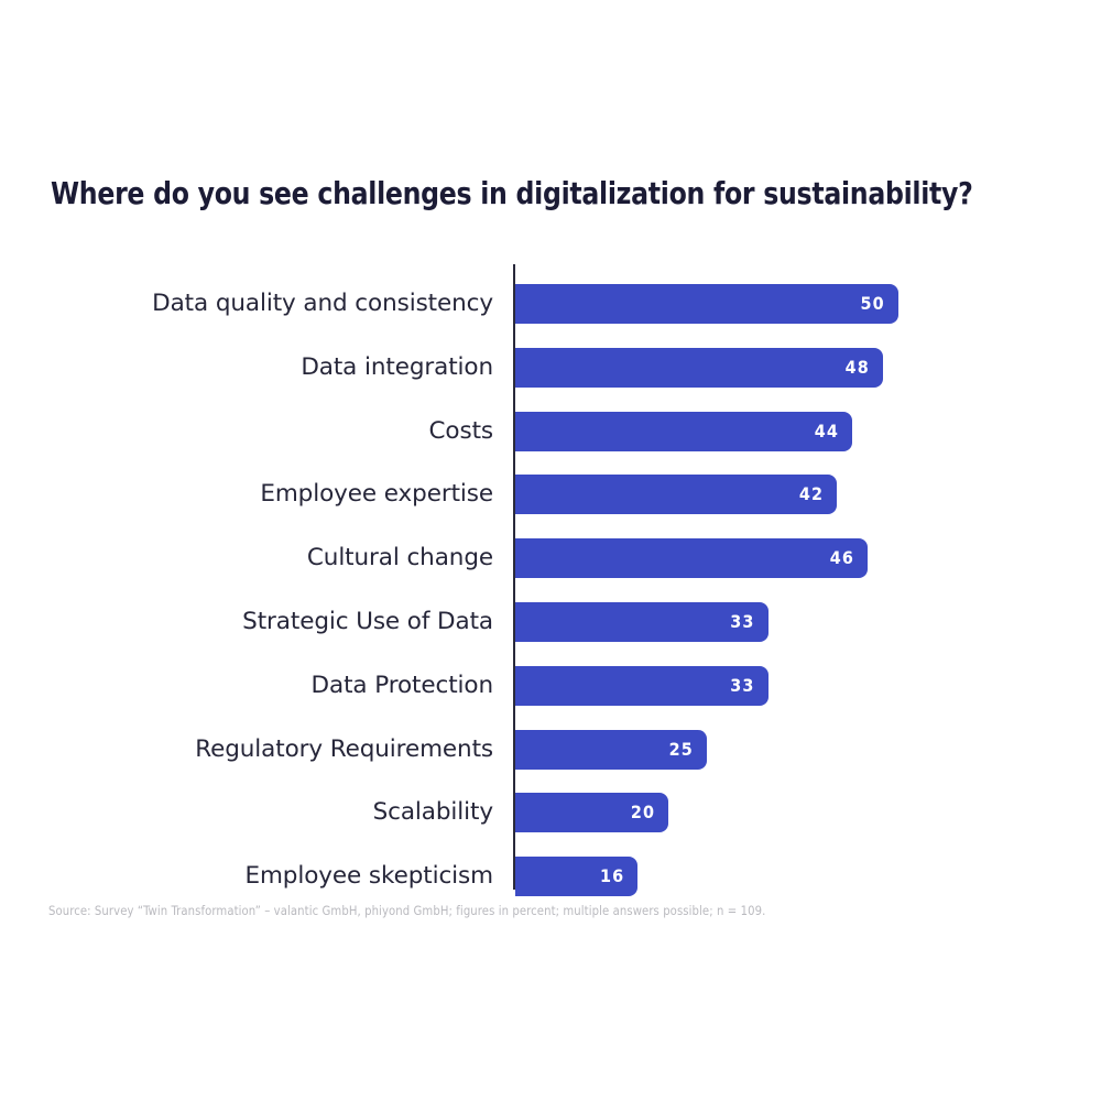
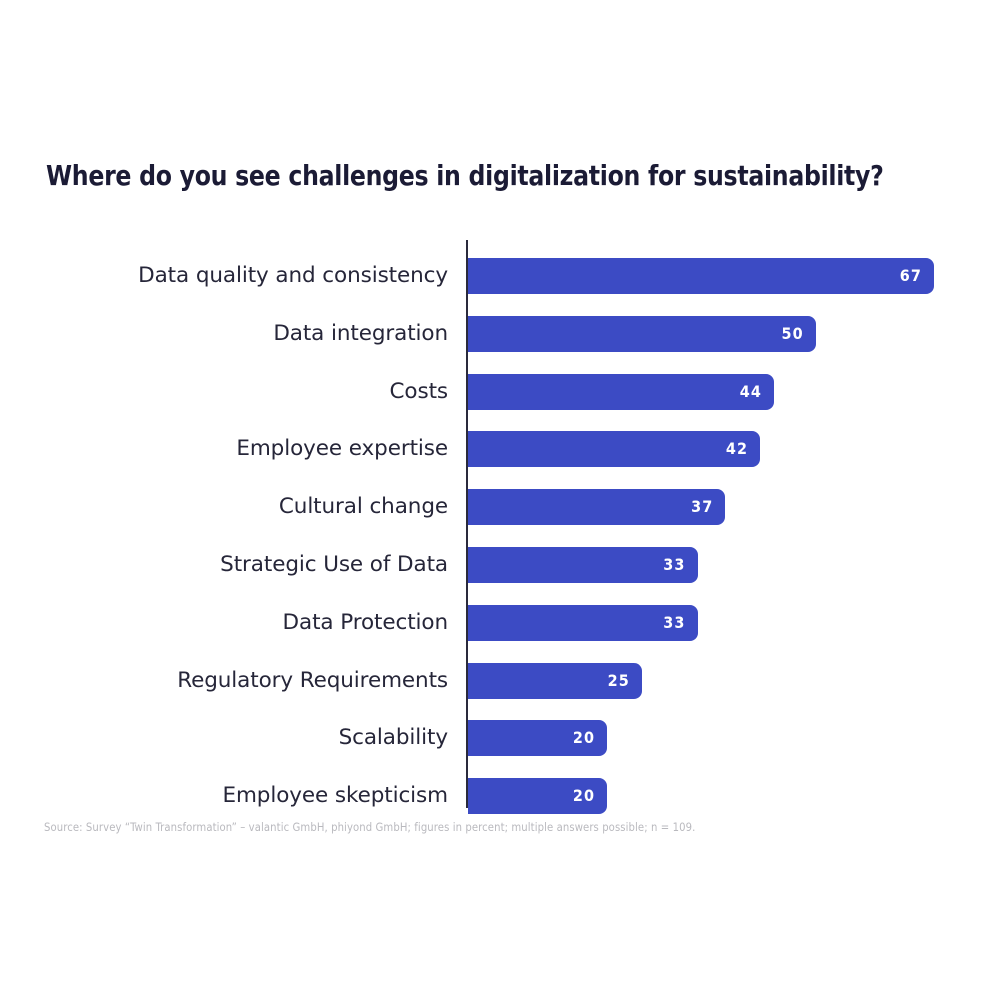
Data quality and consistency: 50 -> 67
Data integration: 48 -> 50
Cultural change: 46 -> 37
Employee skepticism: 16 -> 20
